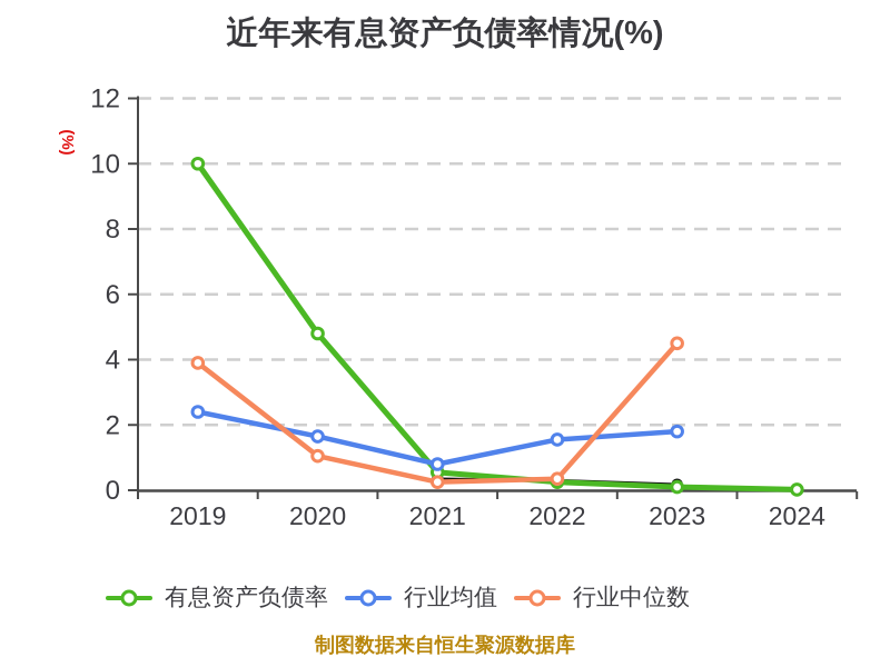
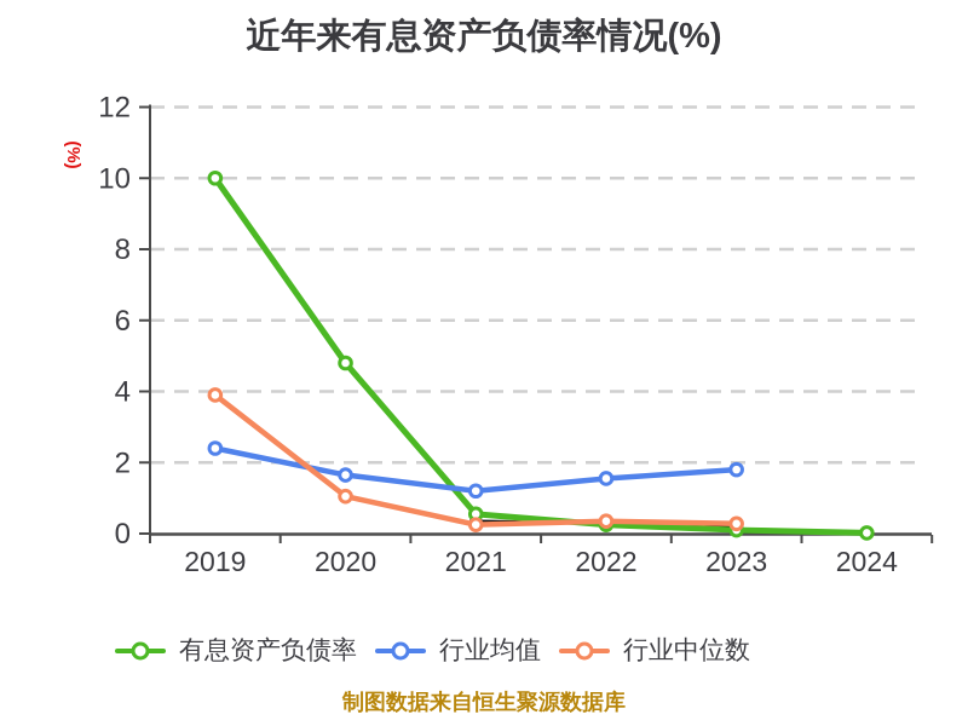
行业均值/2021: 0.8 -> 1.2
行业中位数/2023: 4.5 -> 0.3
